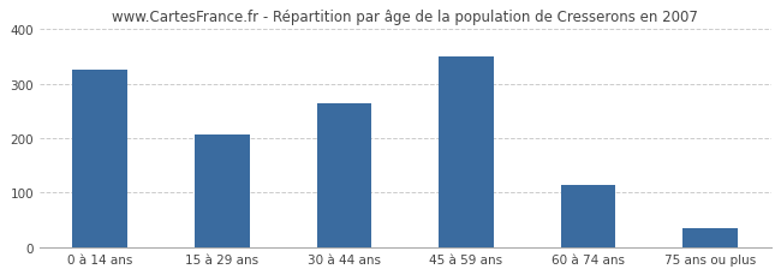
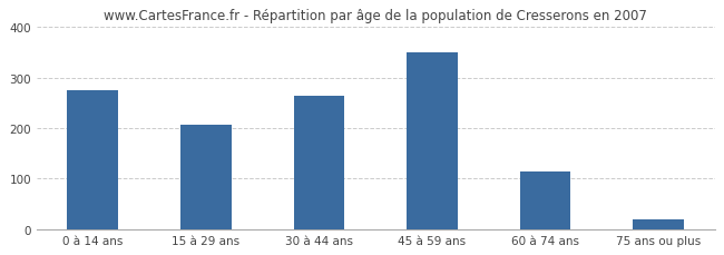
0 à 14 ans: 325 -> 275
75 ans ou plus: 35 -> 20
